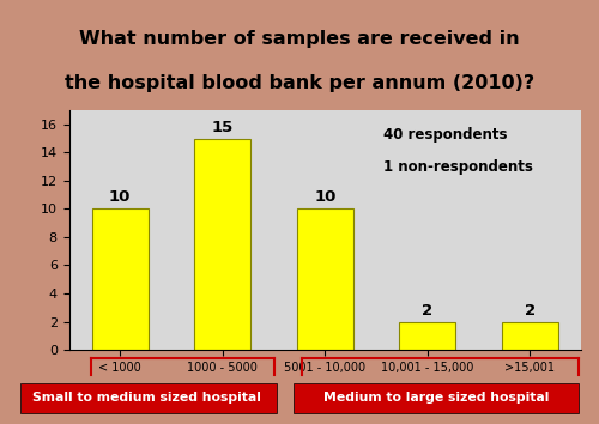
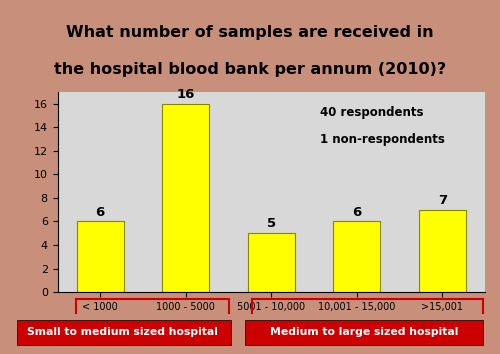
< 1000: 10 -> 6
1000 - 5000: 15 -> 16
5001 - 10,000: 10 -> 5
10,001 - 15,000: 2 -> 6
>15,001: 2 -> 7
